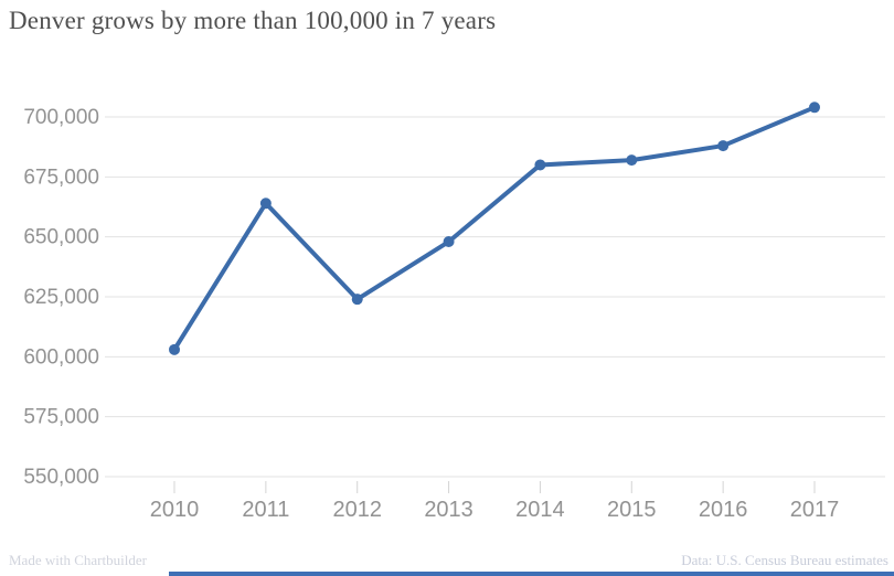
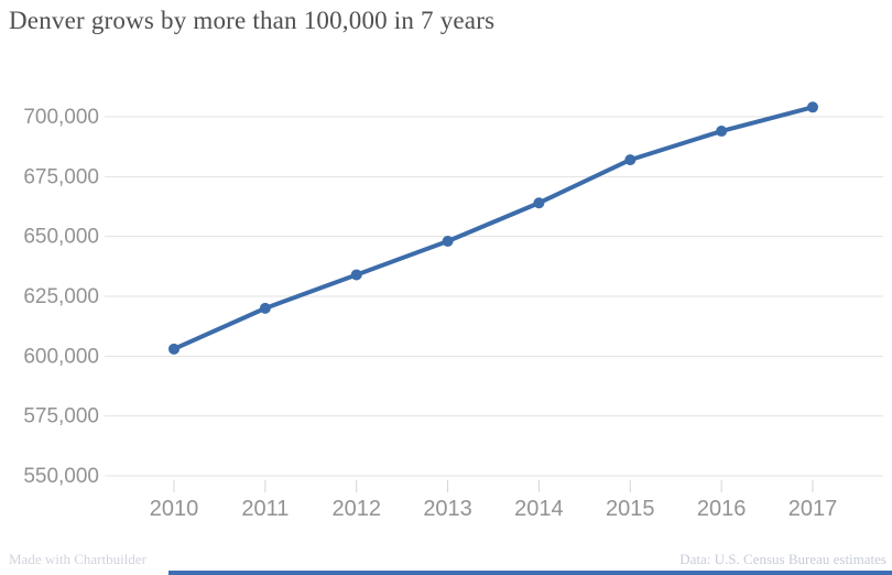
2011: 664000 -> 620000
2012: 624000 -> 634000
2014: 680000 -> 664000
2016: 688000 -> 694000
